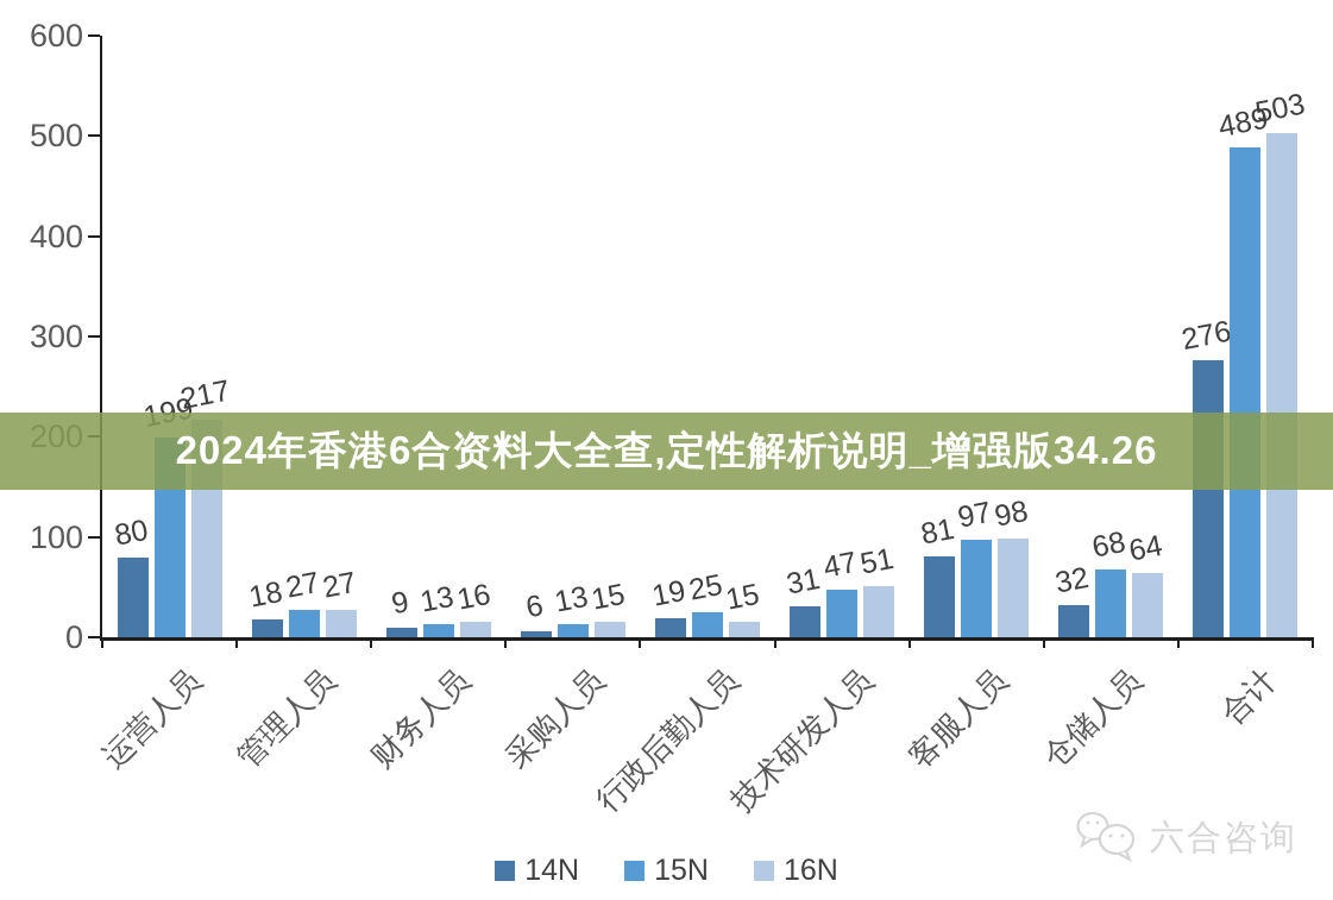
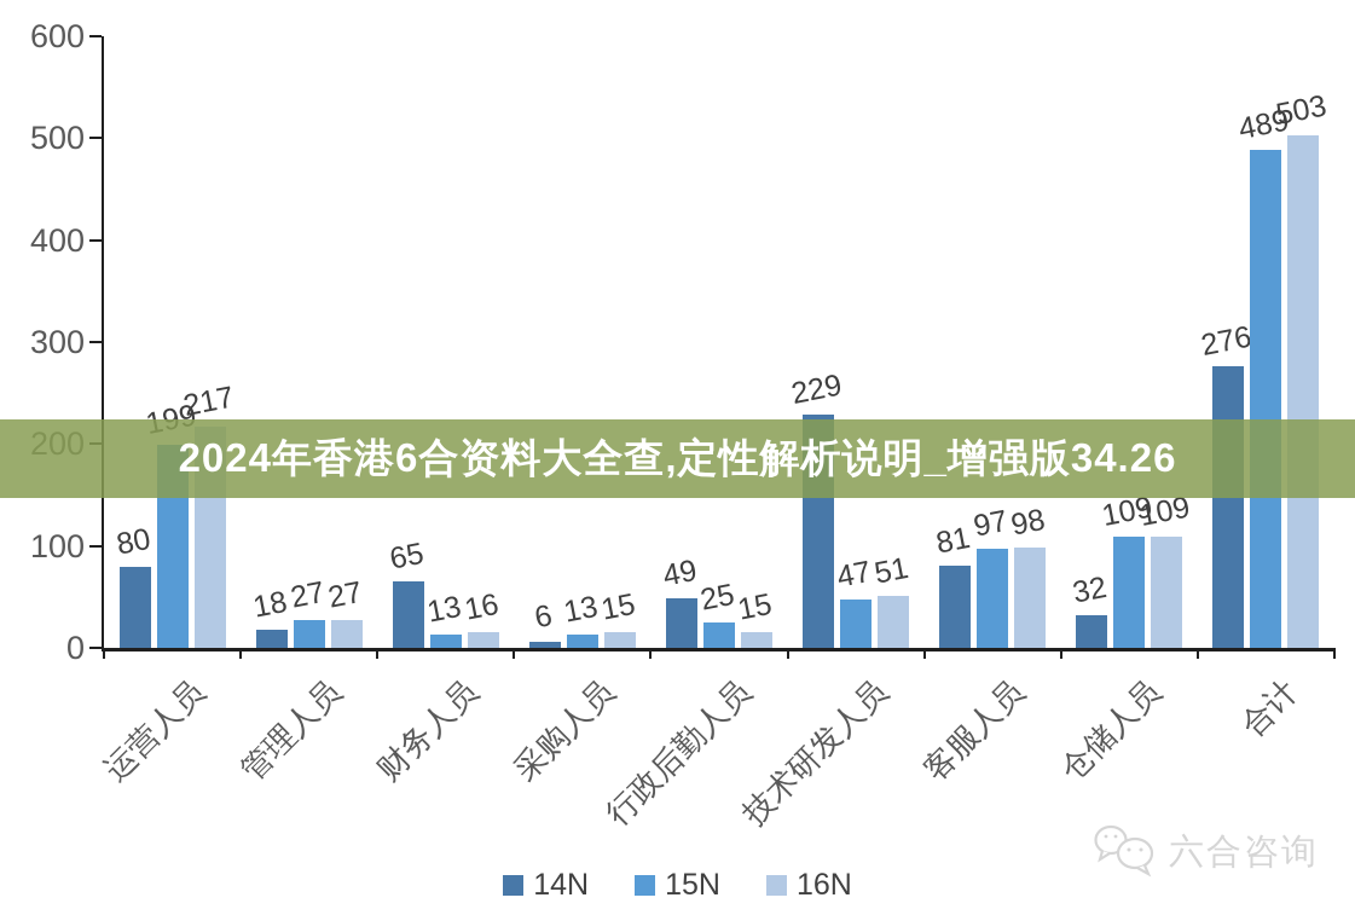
14N/财务人员: 9 -> 65
14N/行政后勤人员: 19 -> 49
14N/技术研发人员: 31 -> 229
15N/仓储人员: 68 -> 109
16N/仓储人员: 64 -> 109
